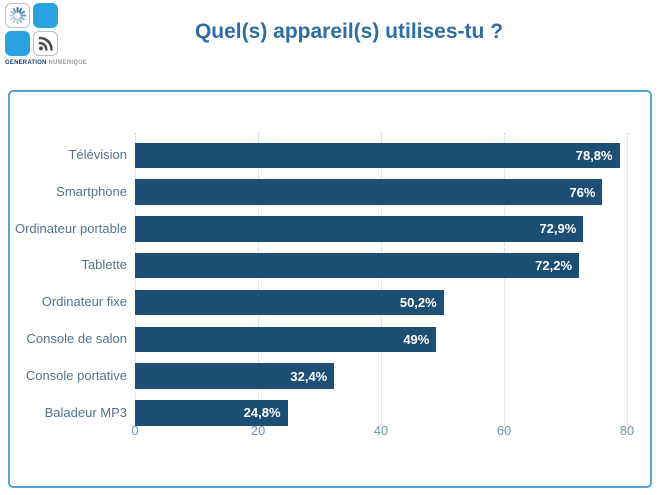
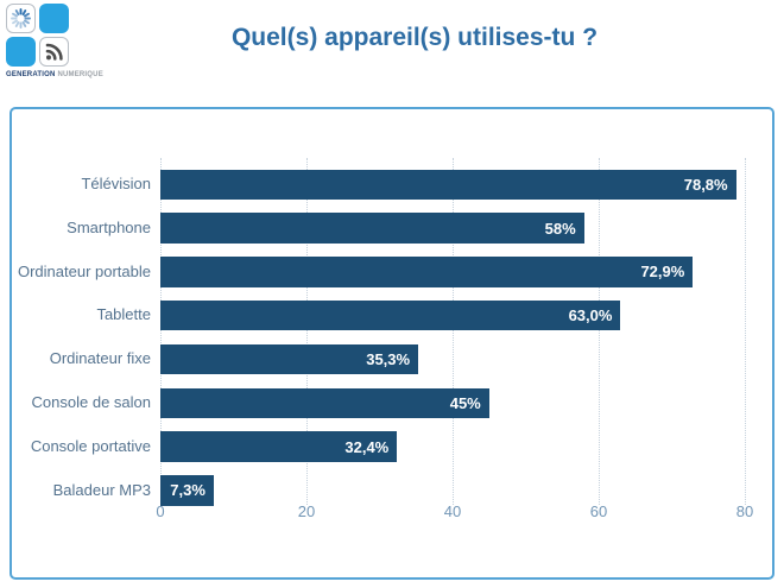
Smartphone: 76% -> 58%
Tablette: 72,2% -> 63,0%
Ordinateur fixe: 50,2% -> 35,3%
Console de salon: 49% -> 45%
Baladeur MP3: 24,8% -> 7,3%
